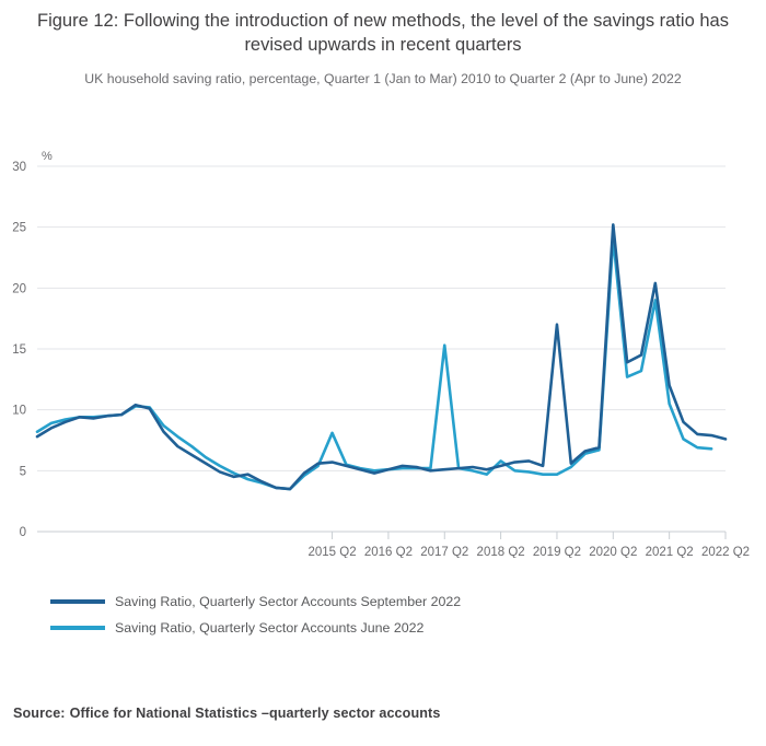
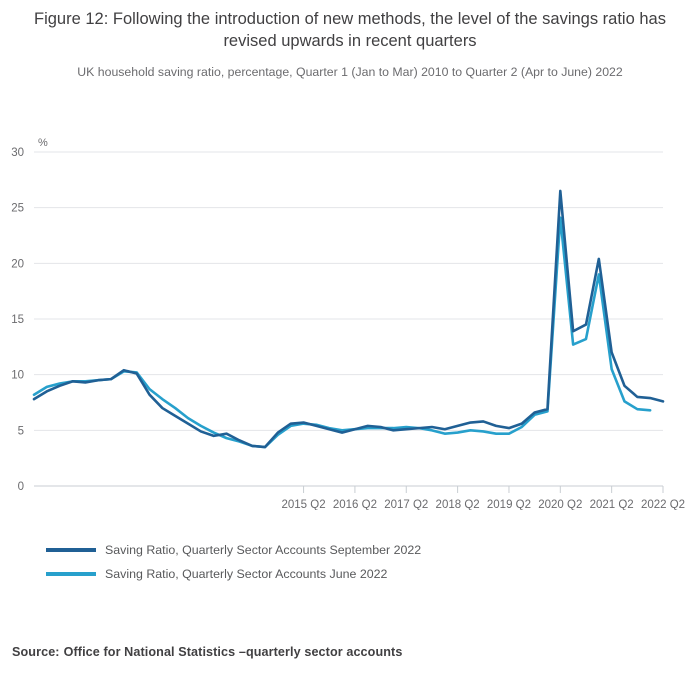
Saving Ratio, Quarterly Sector Accounts June 2022/2015 Q2: 8.1 -> 5.6
Saving Ratio, Quarterly Sector Accounts June 2022/2017 Q2: 15.3 -> 5.3
Saving Ratio, Quarterly Sector Accounts June 2022/2018 Q2: 5.8 -> 4.8
Saving Ratio, Quarterly Sector Accounts September 2022/2019 Q2: 17.0 -> 5.2
Saving Ratio, Quarterly Sector Accounts September 2022/2020 Q2: 25.2 -> 26.5
